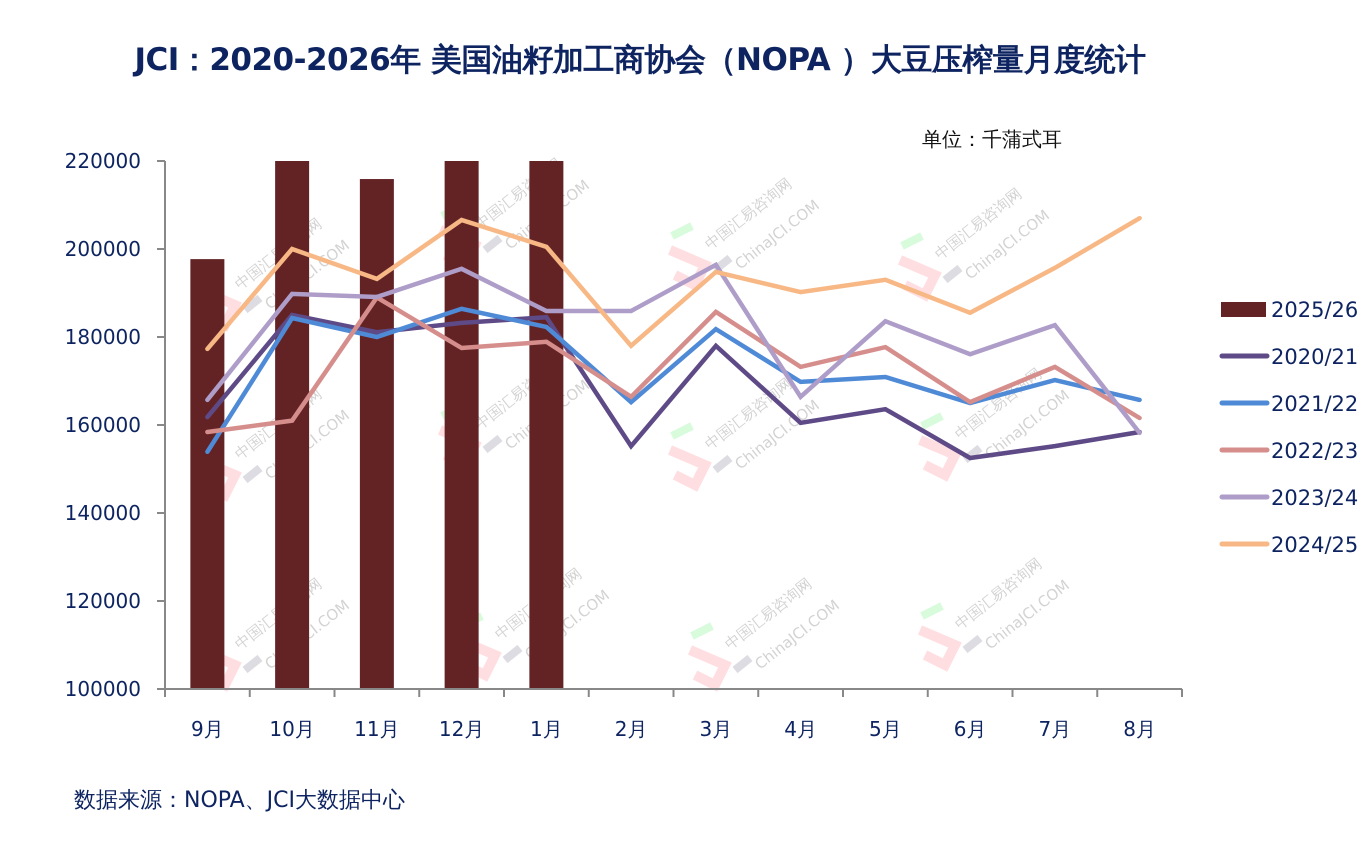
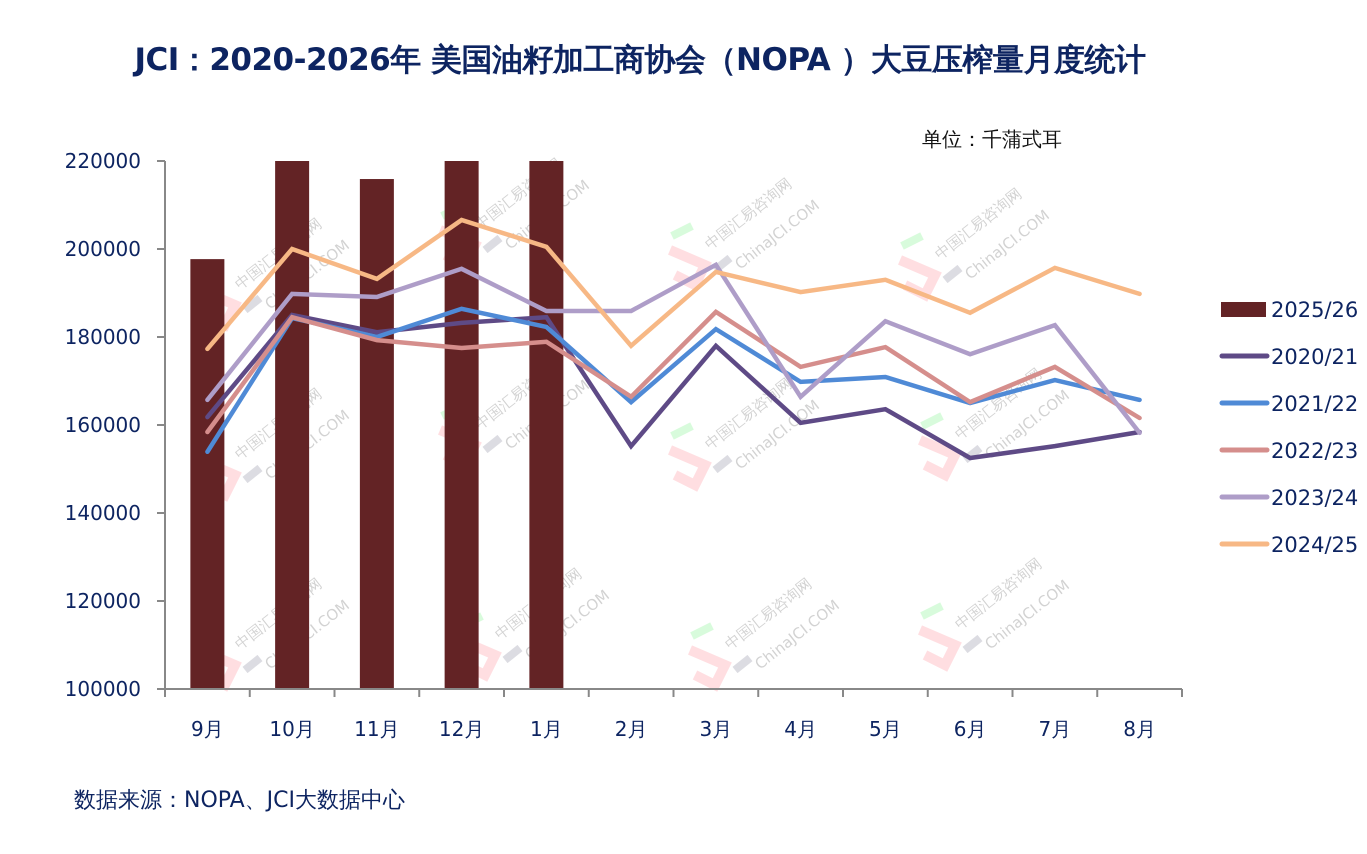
2022/23/10月: 161000 -> 184000
2022/23/11月: 189000 -> 179000
2024/25/8月: 207000 -> 190000
